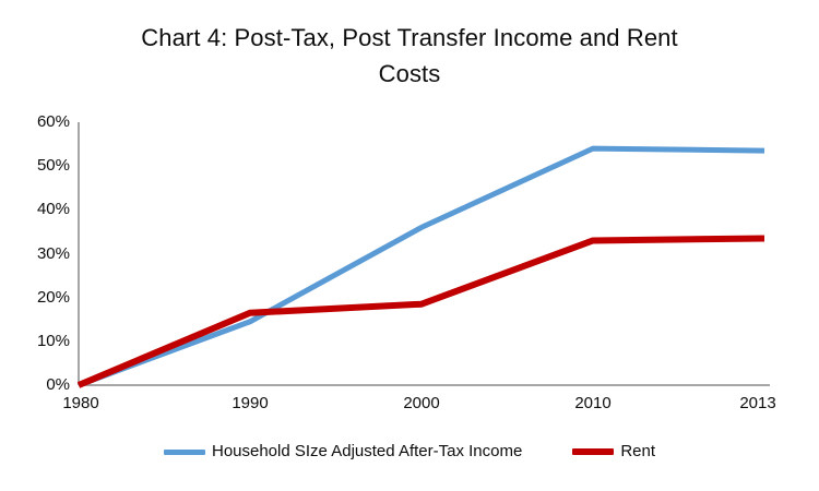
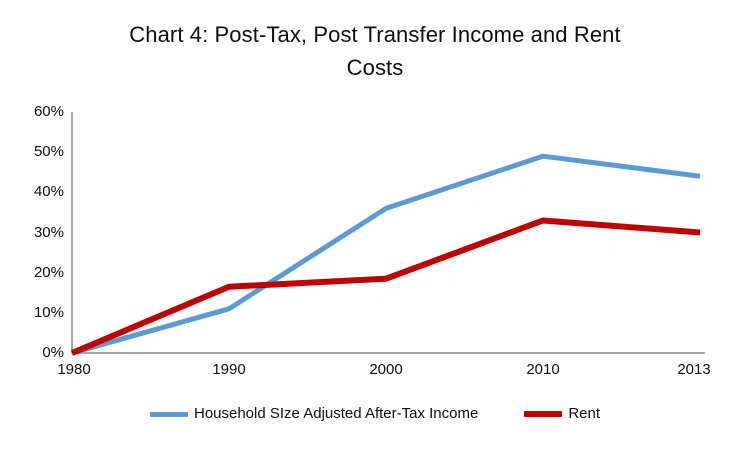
Household SIze Adjusted After-Tax Income/1990: 14% -> 11%
Household SIze Adjusted After-Tax Income/2010: 54% -> 49%
Household SIze Adjusted After-Tax Income/2013: 54% -> 44%
Rent/2013: 34% -> 30%
